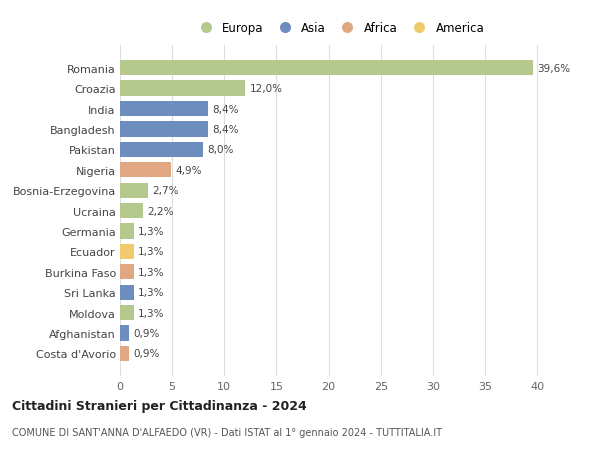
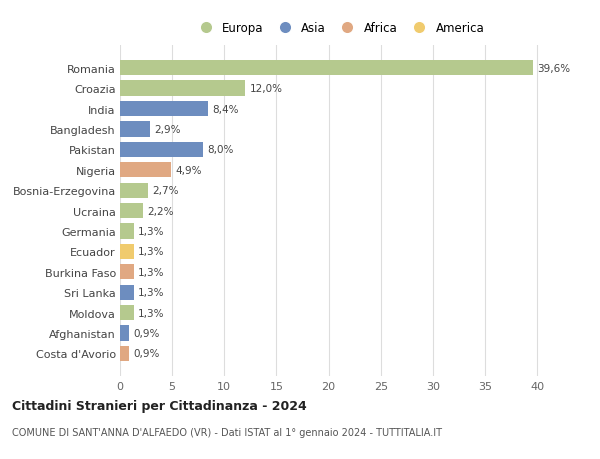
Bangladesh: 8,4% -> 2,9%
